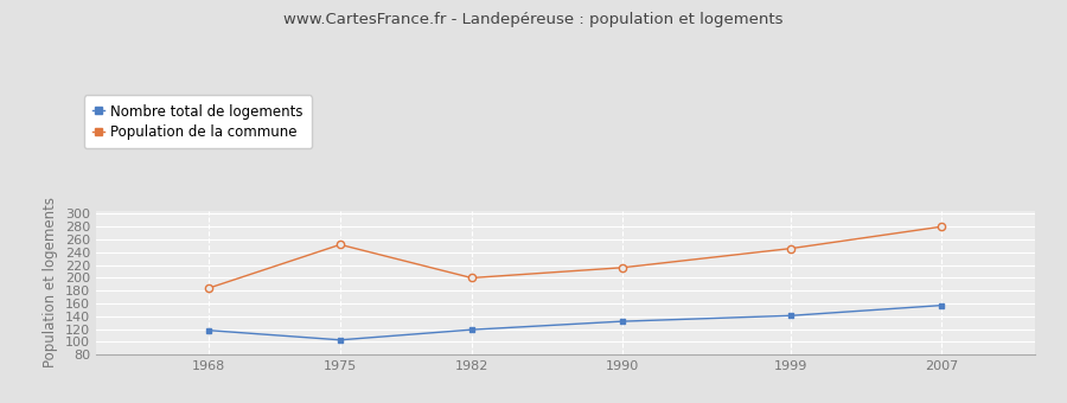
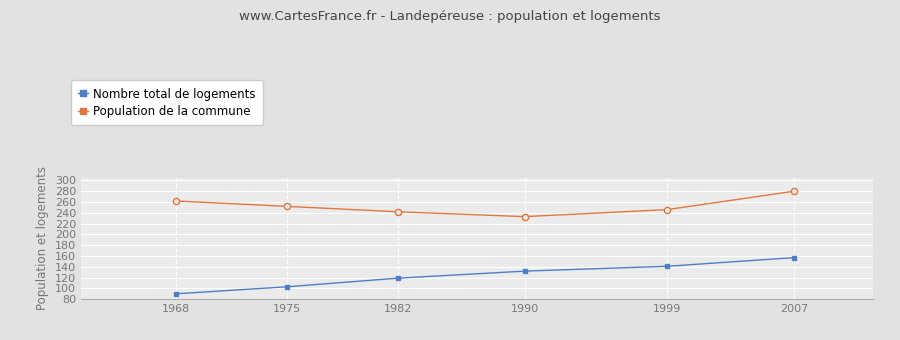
Nombre total de logements/1968: 118 -> 90
Population de la commune/1968: 184 -> 262
Population de la commune/1982: 200 -> 242
Population de la commune/1990: 216 -> 233
